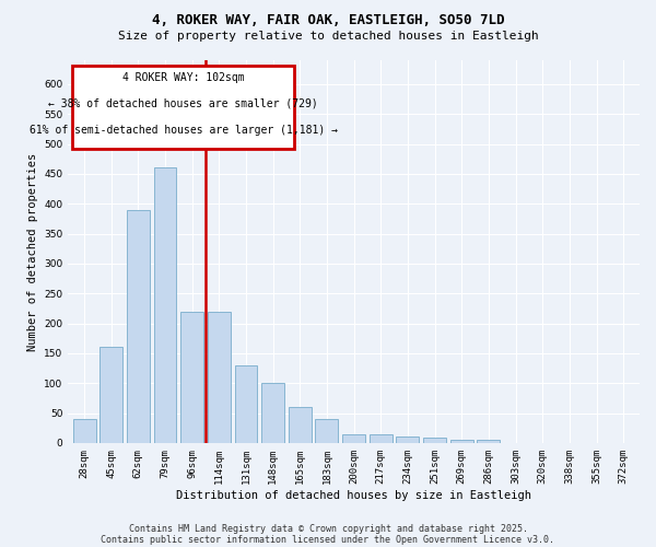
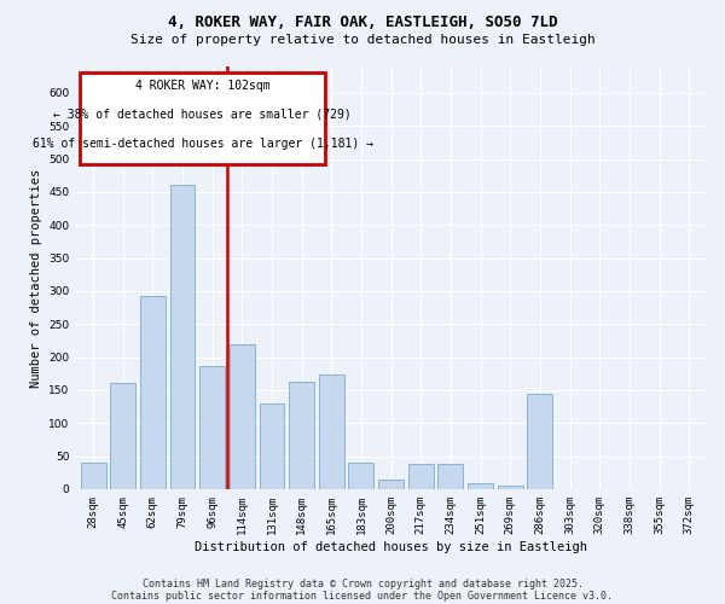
62sqm: 390 -> 292
96sqm: 220 -> 186
148sqm: 100 -> 162
165sqm: 60 -> 174
217sqm: 15 -> 38
234sqm: 10 -> 38
286sqm: 5 -> 144
